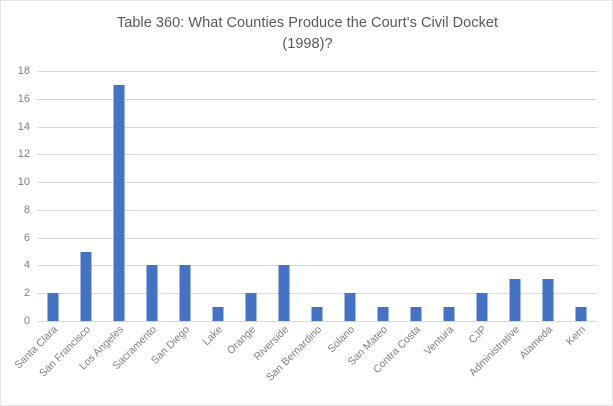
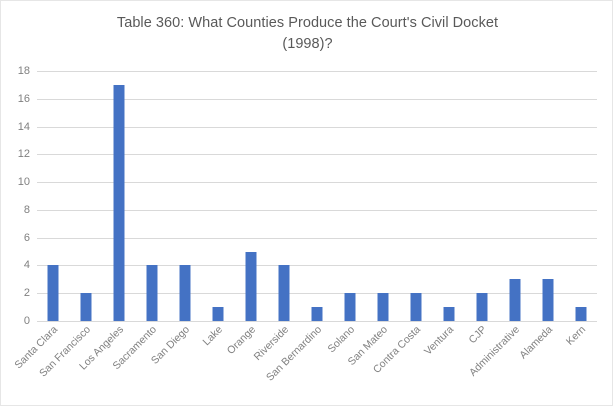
Santa Clara: 2 -> 4
San Francisco: 5 -> 2
Orange: 2 -> 5
San Mateo: 1 -> 2
Contra Costa: 1 -> 2
